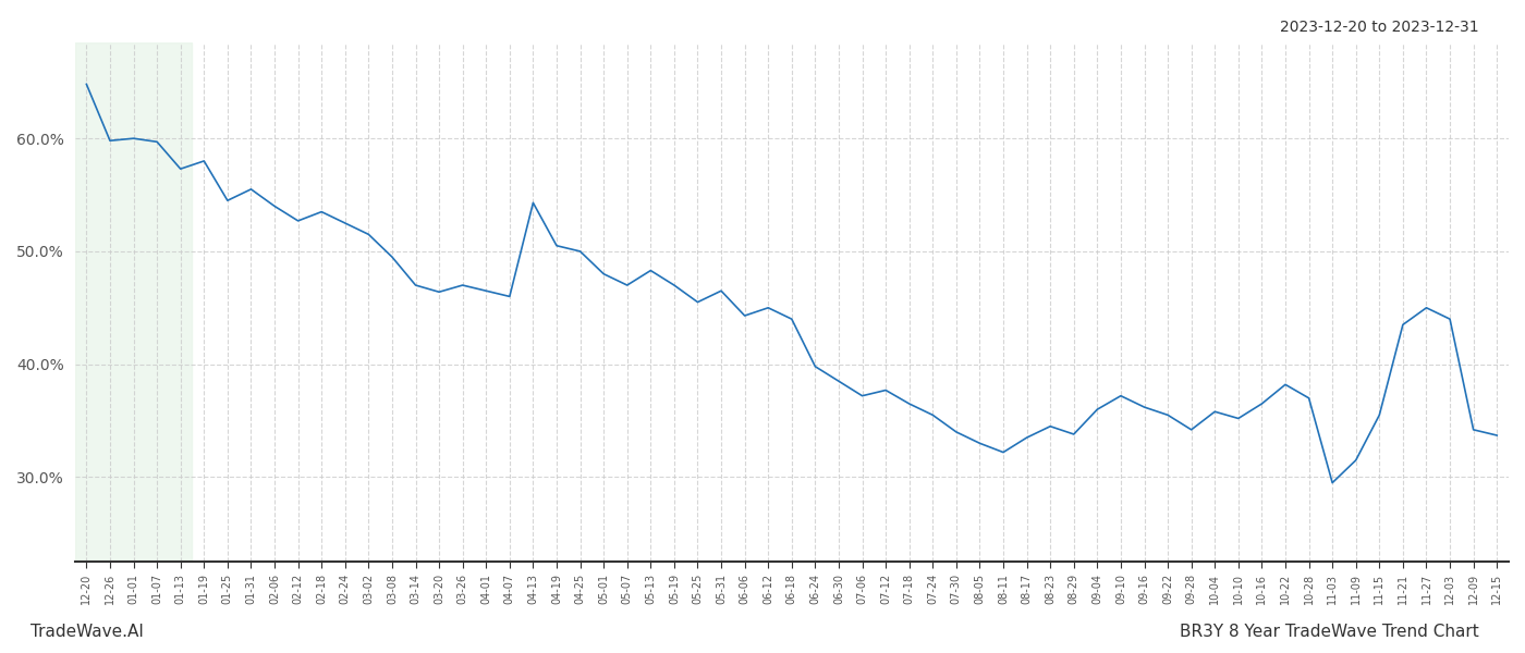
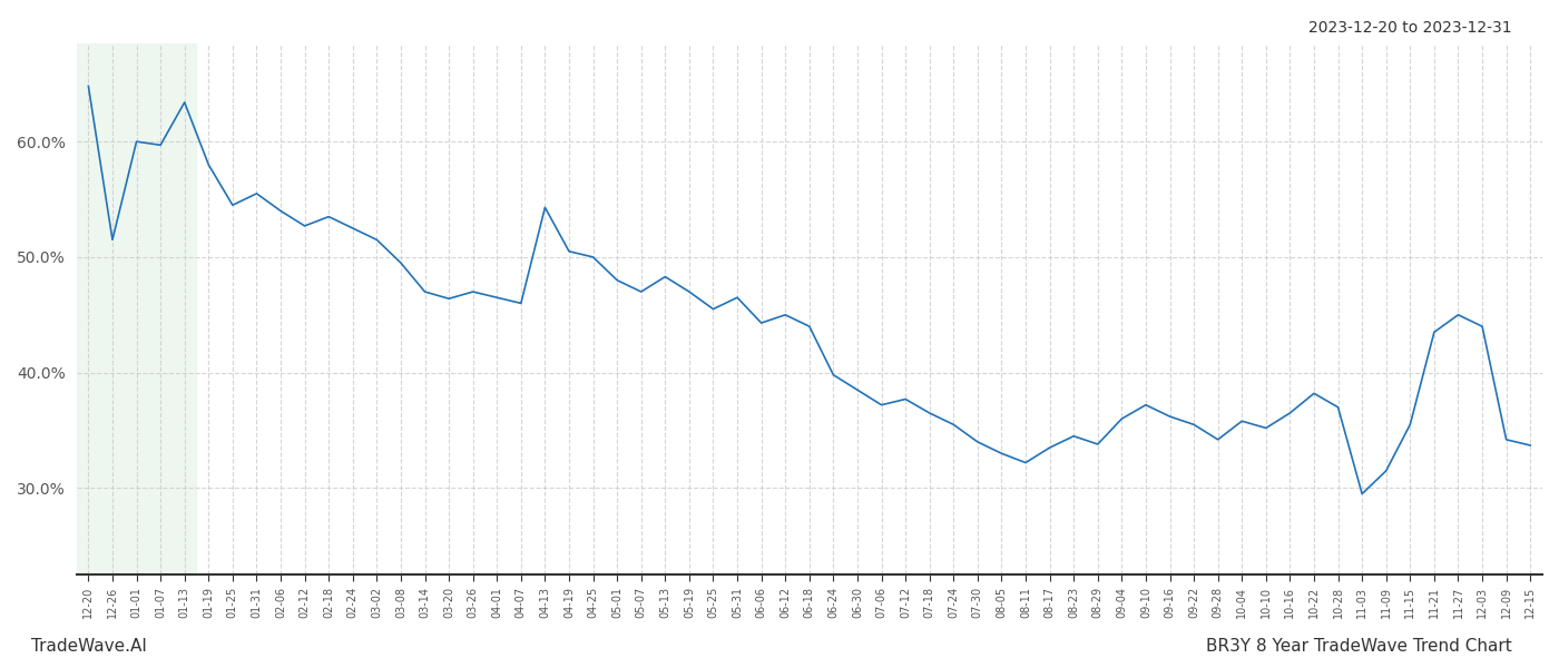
12-26: 59.8% -> 51.5%
01-13: 57.3% -> 63.4%
